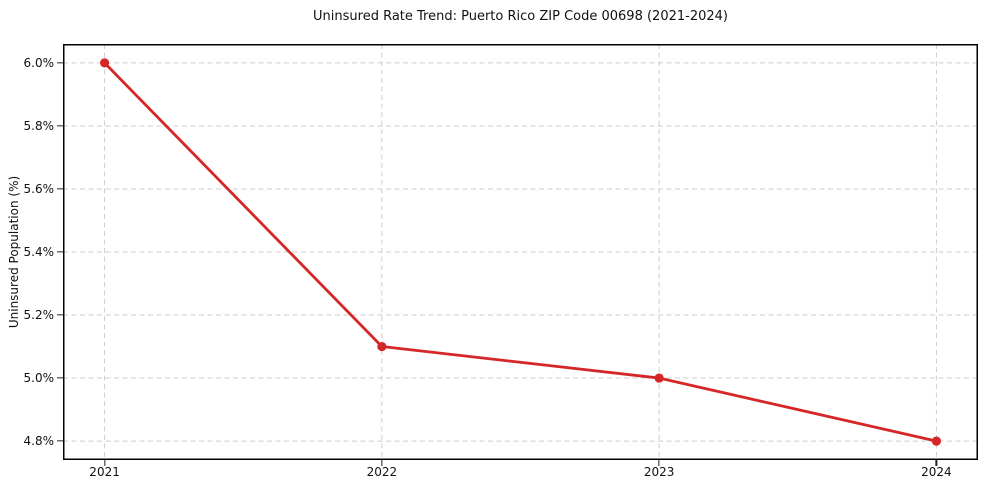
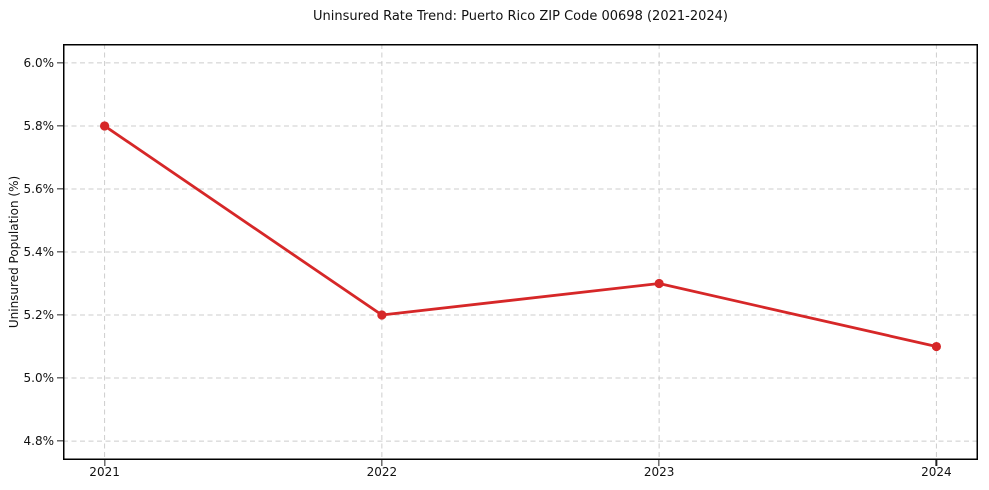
2021: 6.0% -> 5.8%
2022: 5.1% -> 5.2%
2023: 5.0% -> 5.3%
2024: 4.8% -> 5.1%
